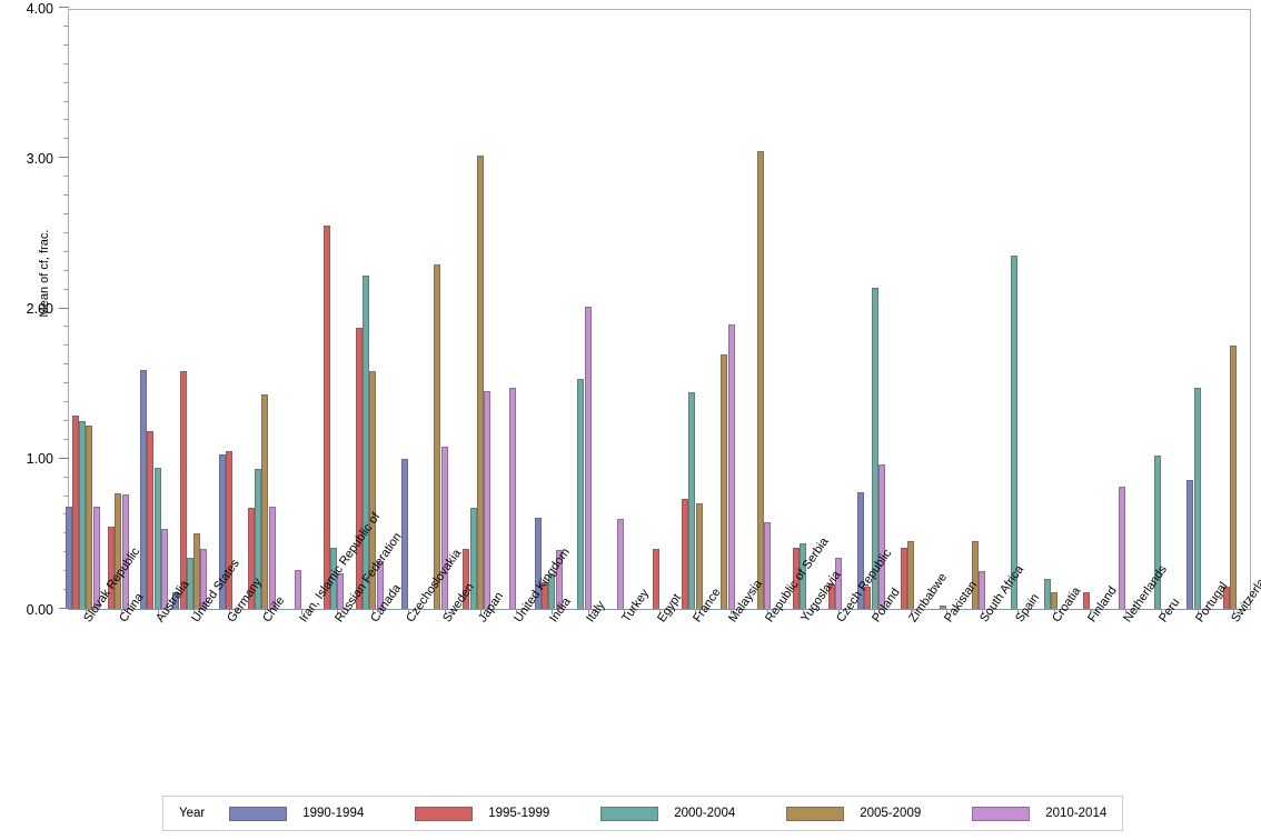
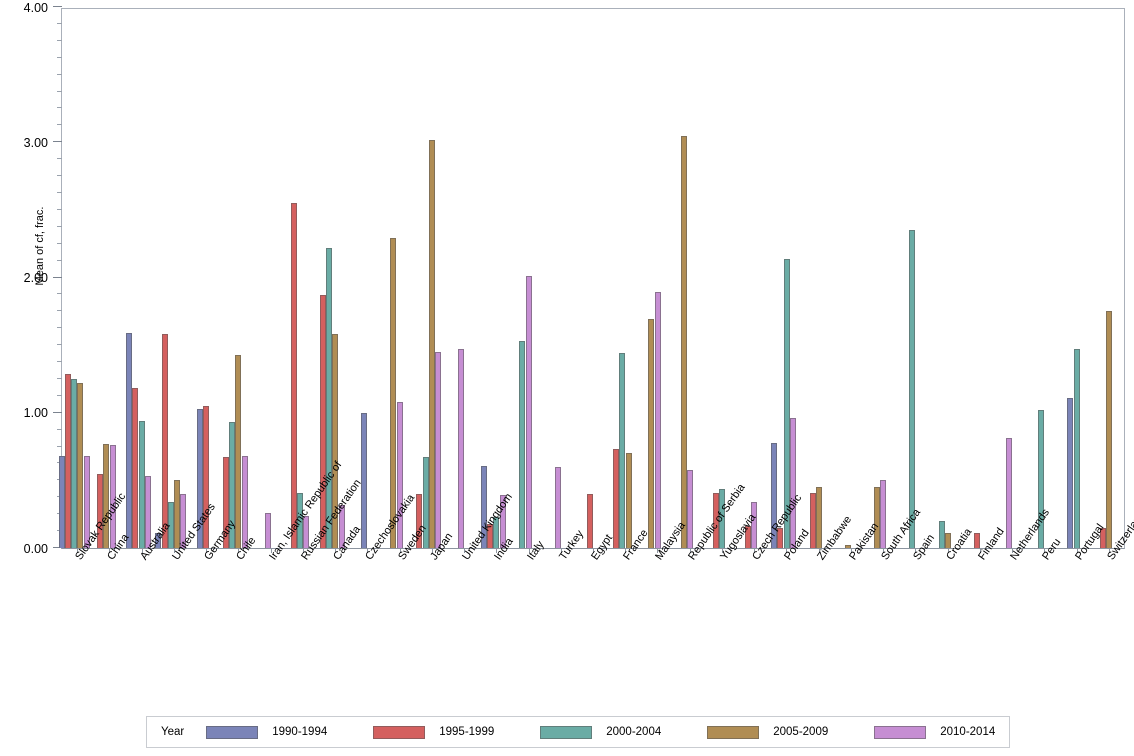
2010-2014/South Africa: 0.25 -> 0.50
1990-1994/Portugal: 0.86 -> 1.11
